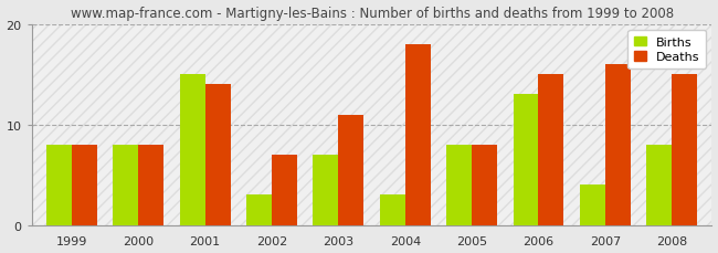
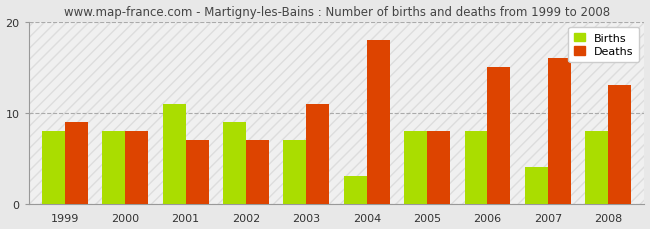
Deaths/1999: 8 -> 9
Births/2001: 15 -> 11
Deaths/2001: 14 -> 7
Births/2002: 3 -> 9
Births/2006: 13 -> 8
Deaths/2008: 15 -> 13
